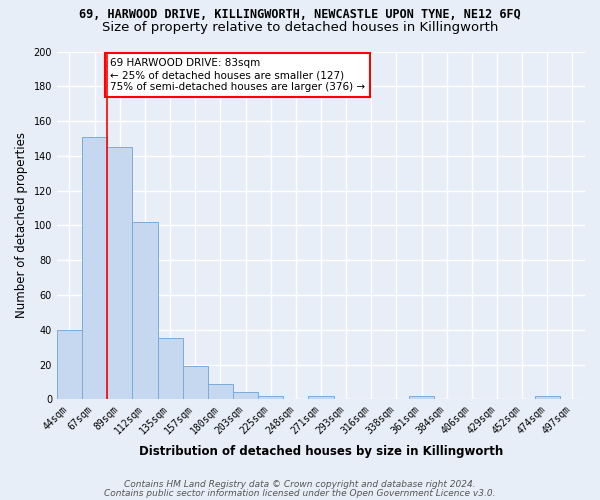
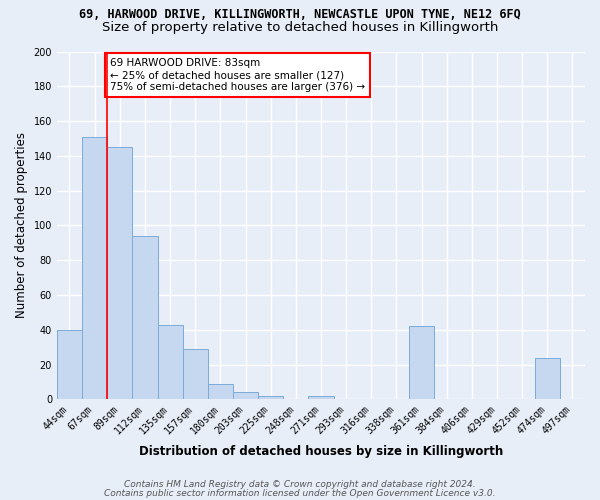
112sqm: 102 -> 94
135sqm: 35 -> 43
157sqm: 19 -> 29
361sqm: 2 -> 42
474sqm: 2 -> 24
